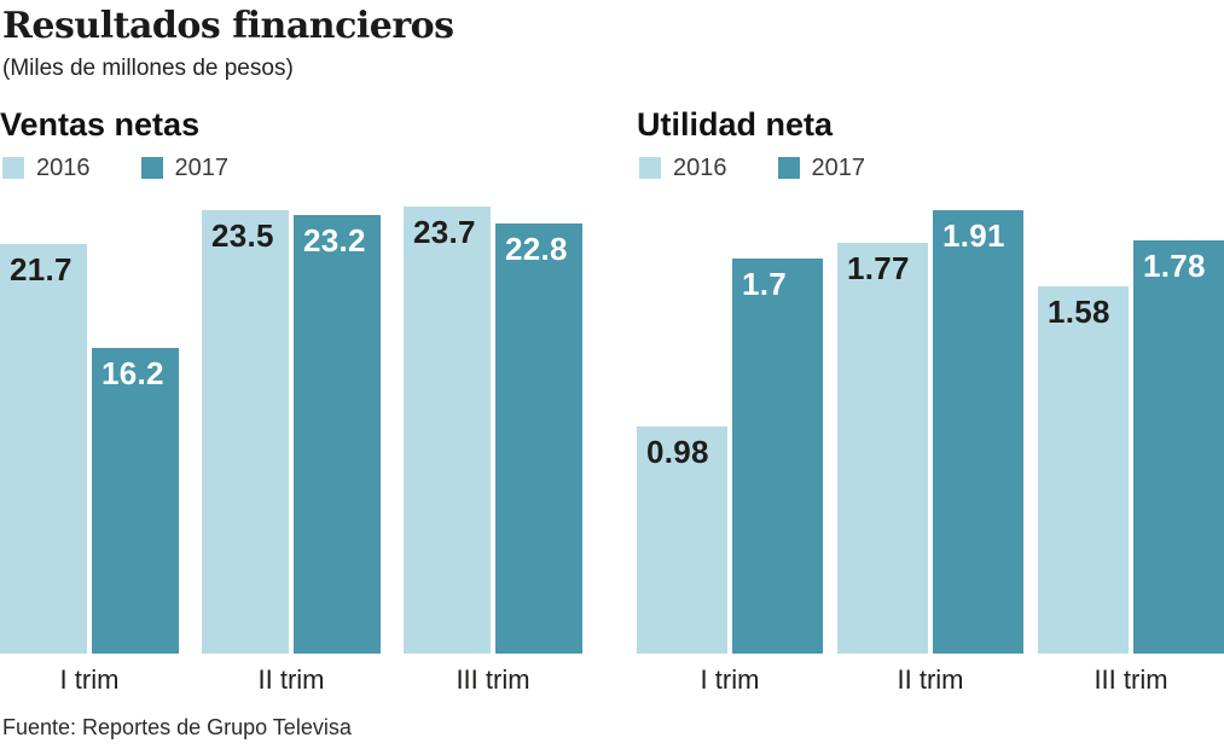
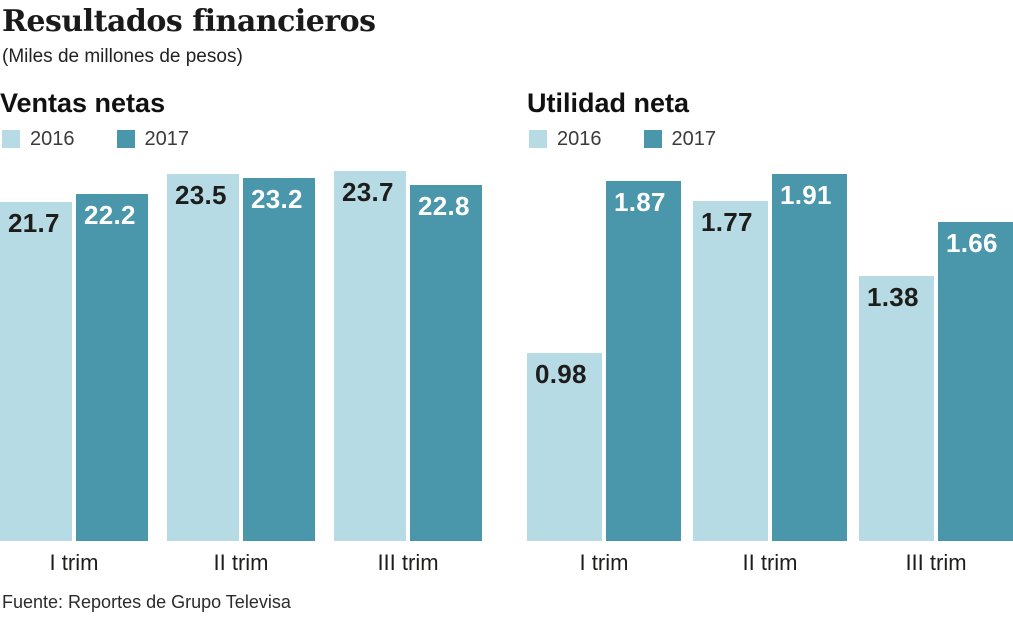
Ventas netas/2017/I trim: 16.2 -> 22.2
Utilidad neta/2017/I trim: 1.7 -> 1.87
Utilidad neta/2016/III trim: 1.58 -> 1.38
Utilidad neta/2017/III trim: 1.78 -> 1.66
